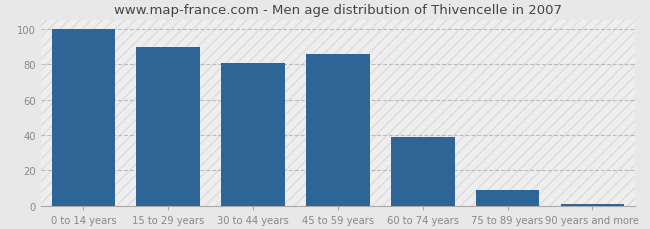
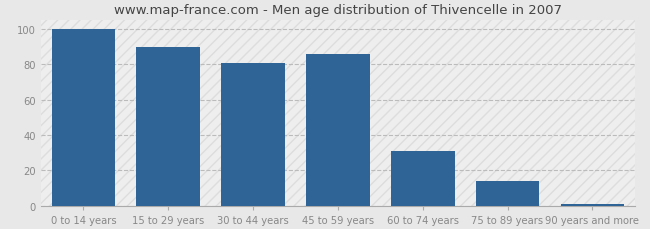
60 to 74 years: 39 -> 31
75 to 89 years: 9 -> 14
